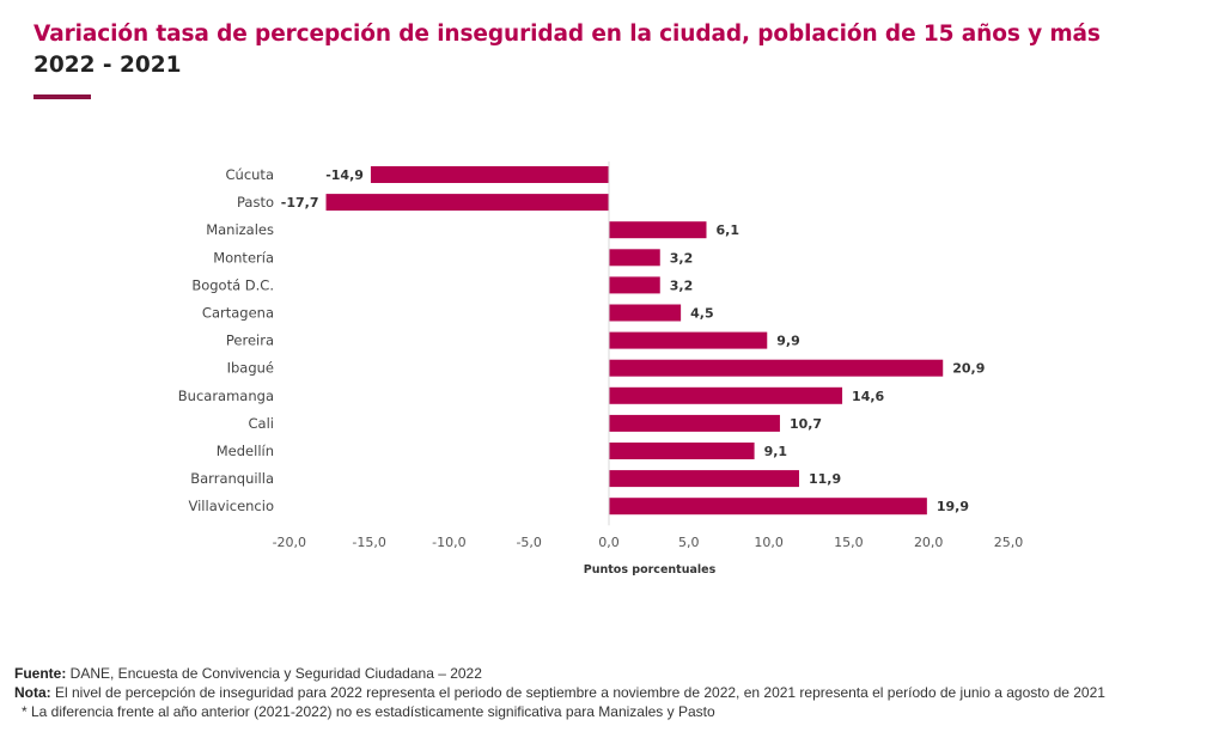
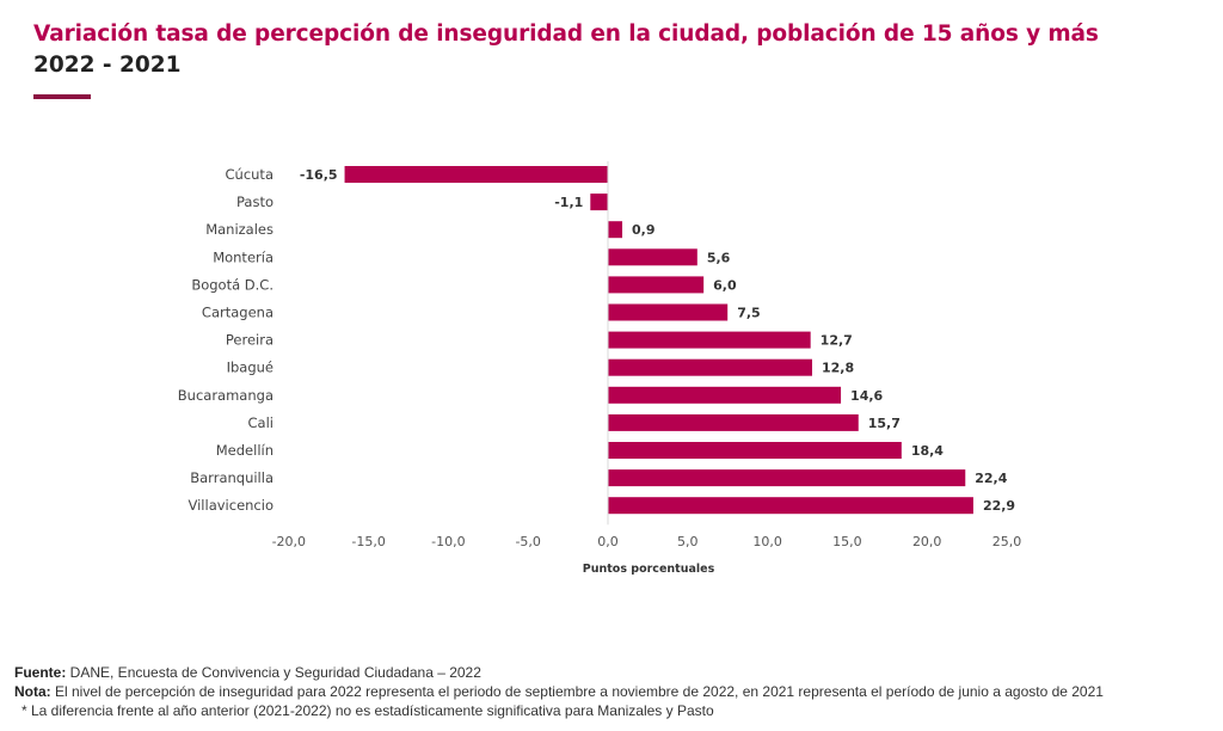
Cúcuta: -14,9 -> -16,5
Pasto: -17,7 -> -1,1
Manizales: 6,1 -> 0,9
Montería: 3,2 -> 5,6
Bogotá D.C.: 3,2 -> 6,0
Cartagena: 4,5 -> 7,5
Pereira: 9,9 -> 12,7
Ibagué: 20,9 -> 12,8
Cali: 10,7 -> 15,7
Medellín: 9,1 -> 18,4
Barranquilla: 11,9 -> 22,4
Villavicencio: 19,9 -> 22,9
